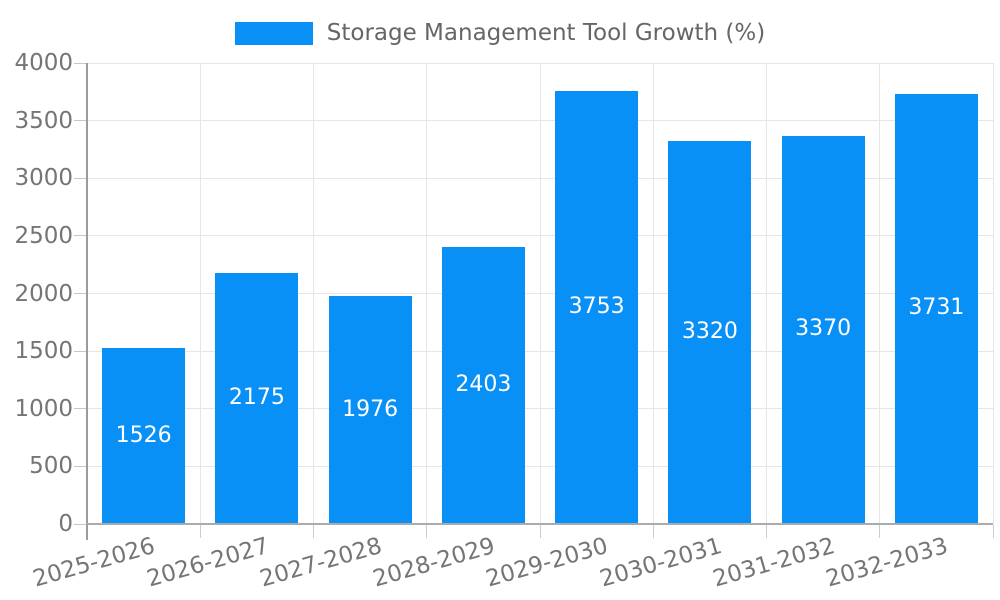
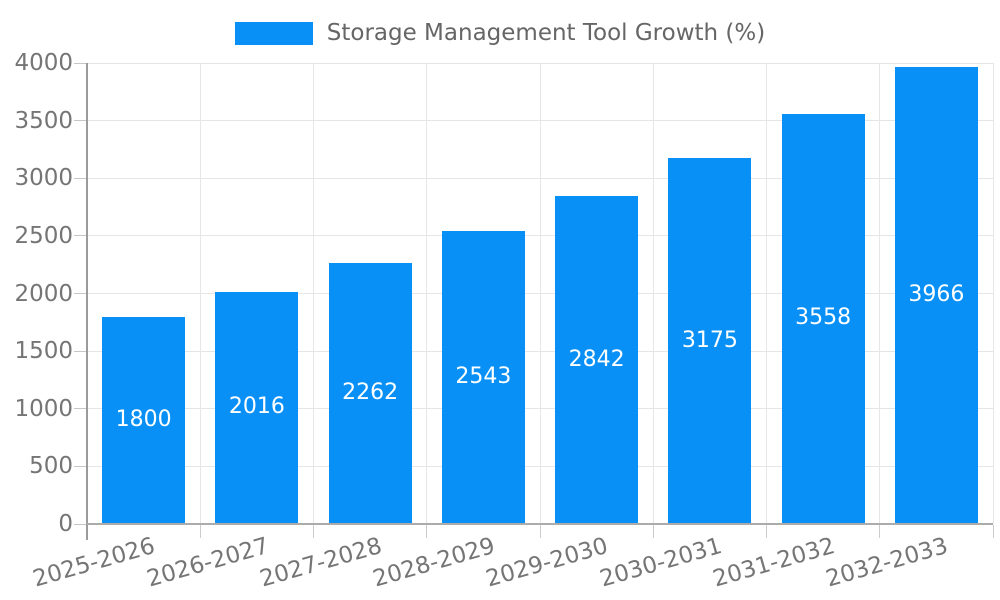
2025-2026: 1526 -> 1800
2026-2027: 2175 -> 2016
2027-2028: 1976 -> 2262
2028-2029: 2403 -> 2543
2029-2030: 3753 -> 2842
2030-2031: 3320 -> 3175
2031-2032: 3370 -> 3558
2032-2033: 3731 -> 3966
